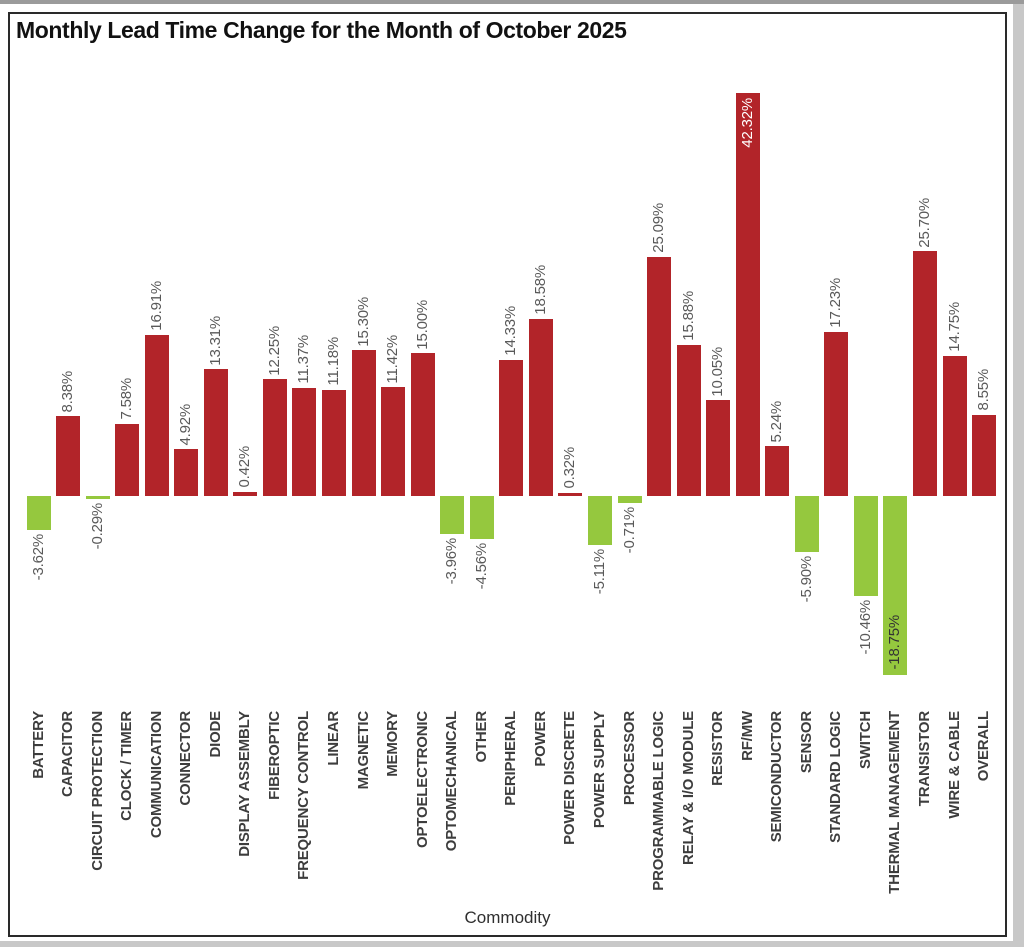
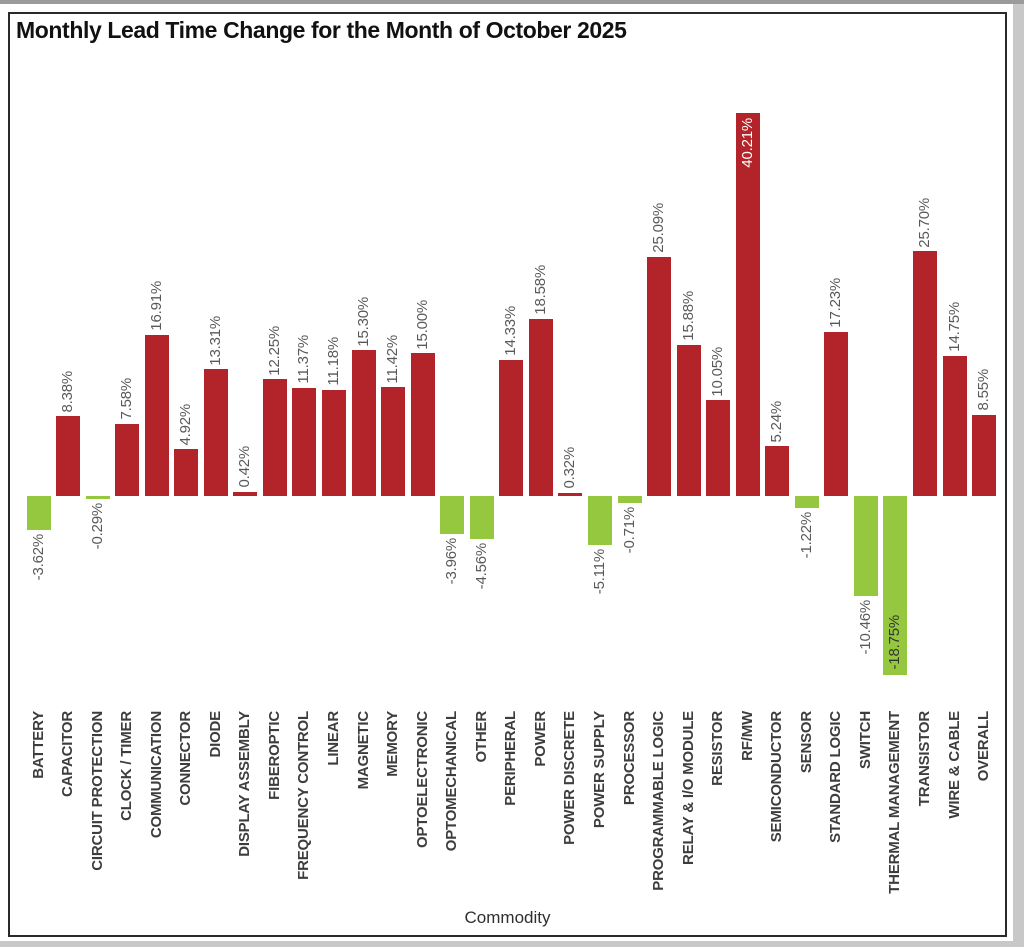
RF/MW: 42.32% -> 40.21%
SENSOR: -5.90% -> -1.22%
